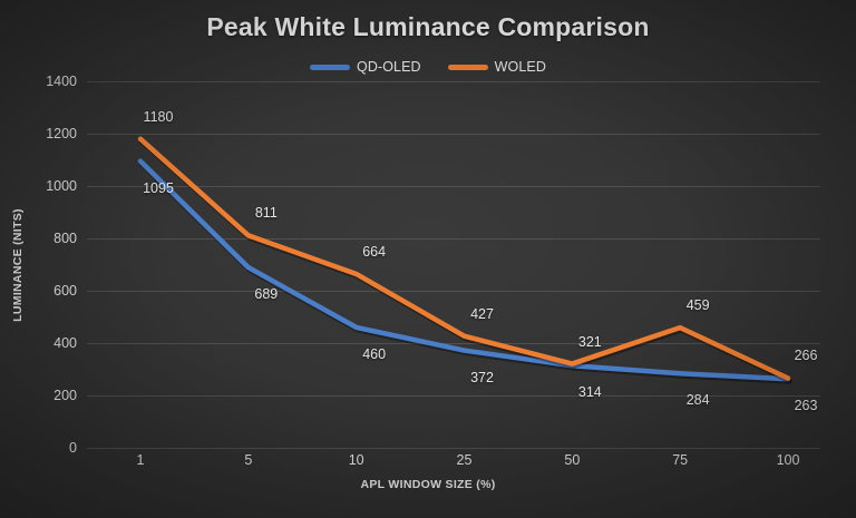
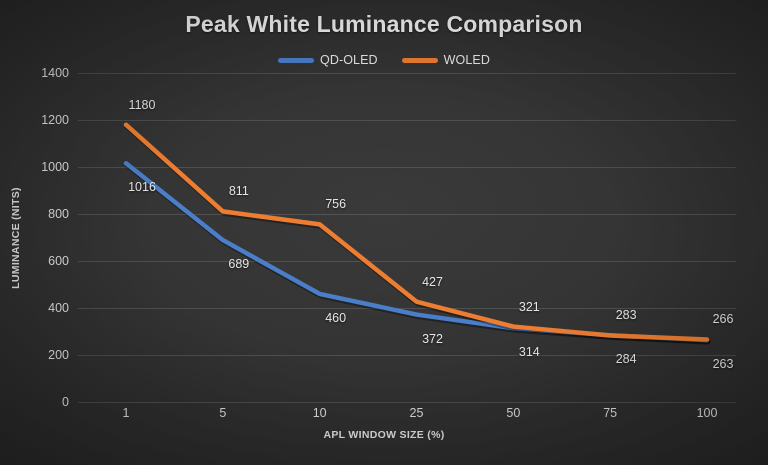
QD-OLED/1: 1095 -> 1016
WOLED/10: 664 -> 756
WOLED/75: 459 -> 283
